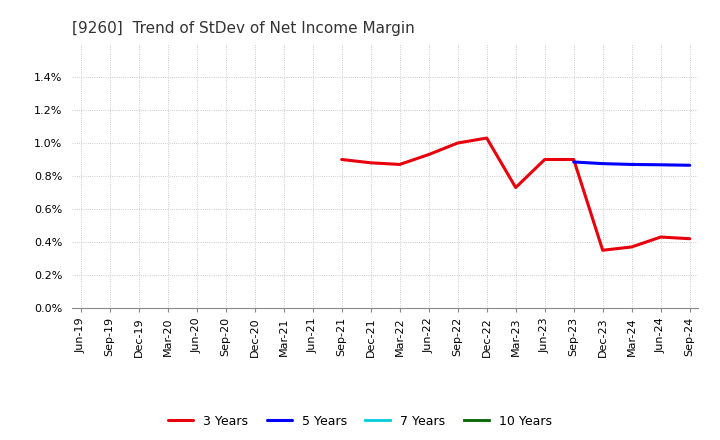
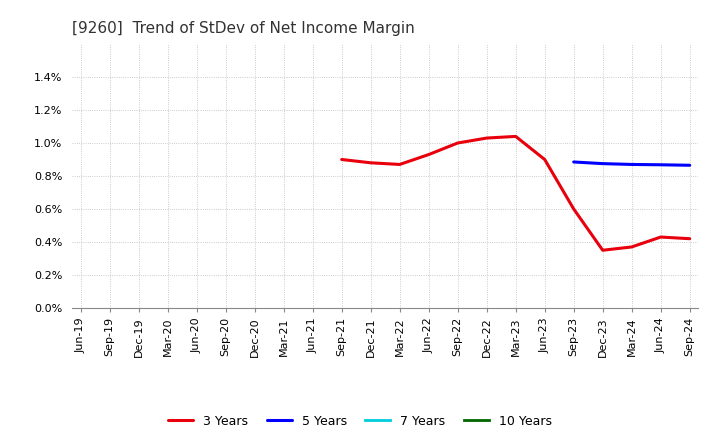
3 Years/Mar-23: 0.73% -> 1.04%
3 Years/Sep-23: 0.90% -> 0.60%
